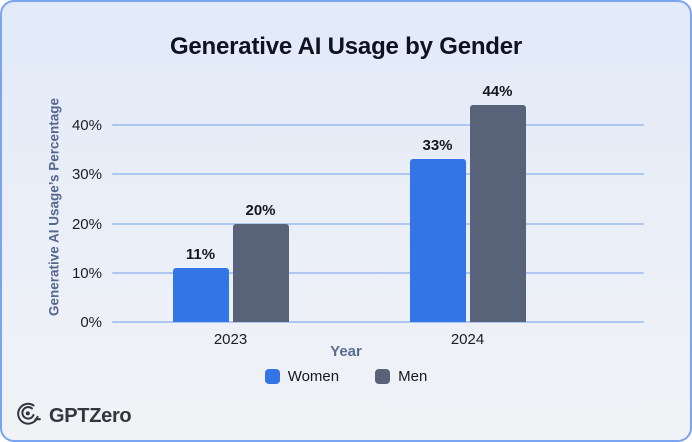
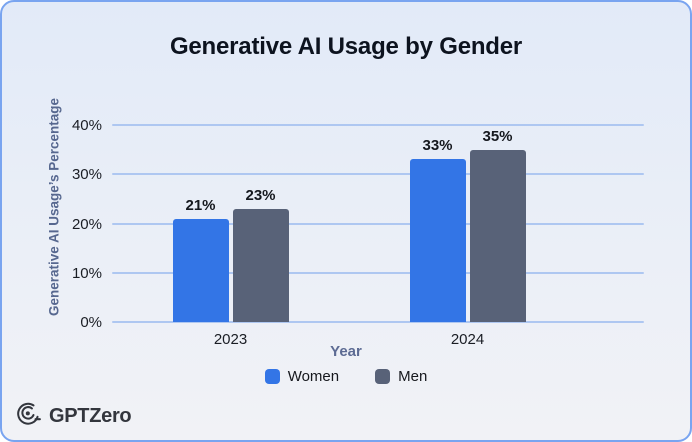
Women/2023: 11% -> 21%
Men/2023: 20% -> 23%
Men/2024: 44% -> 35%
